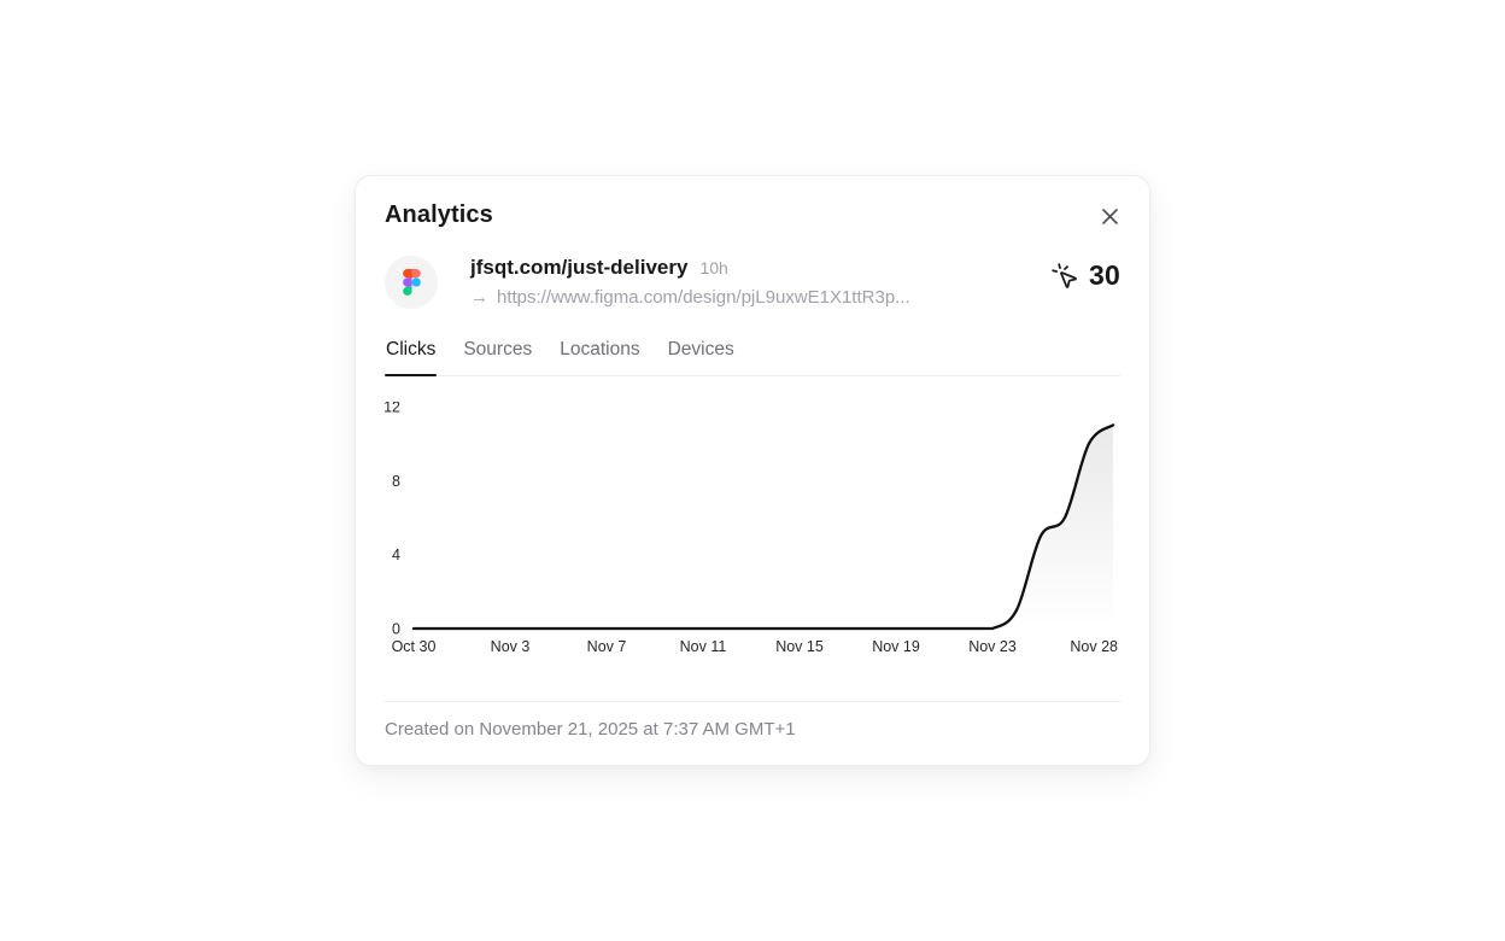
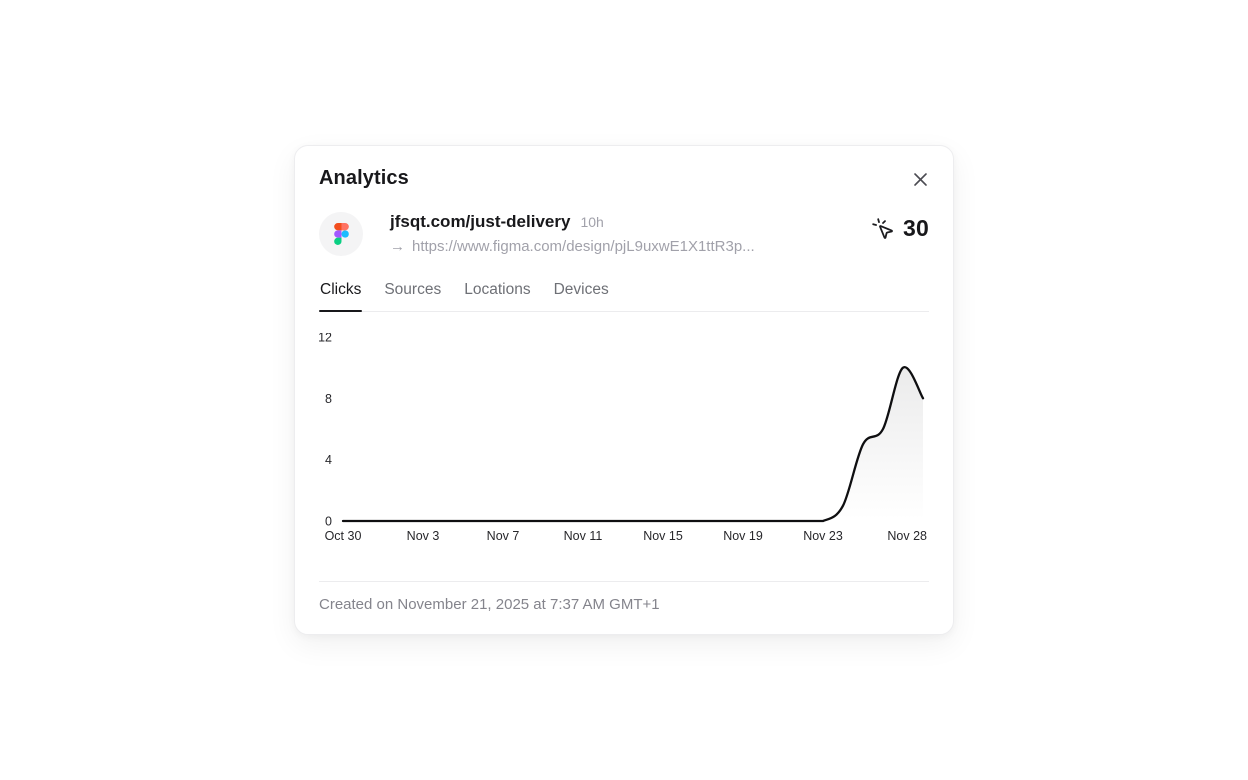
Nov 28: 11 -> 8
